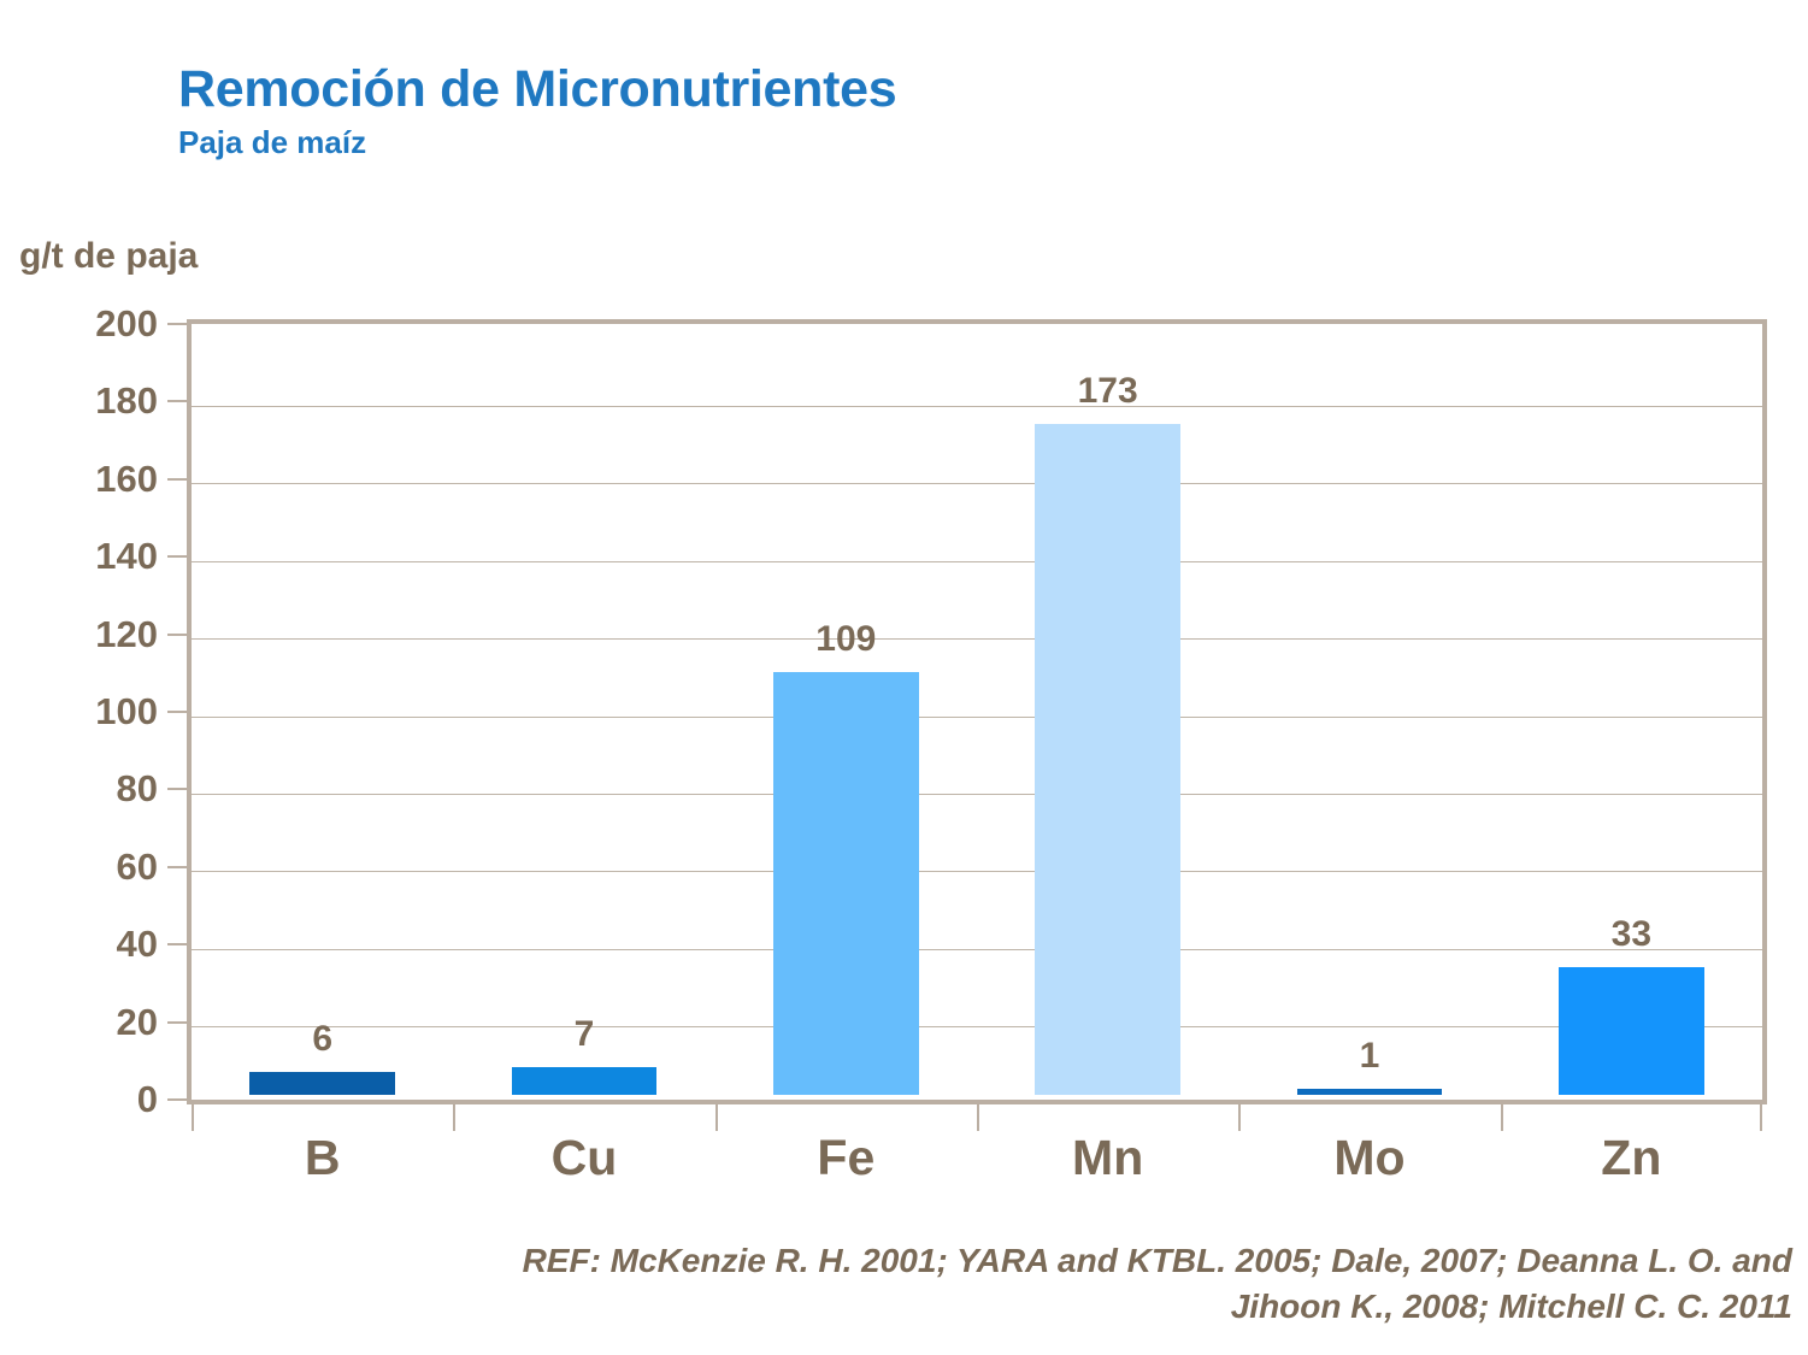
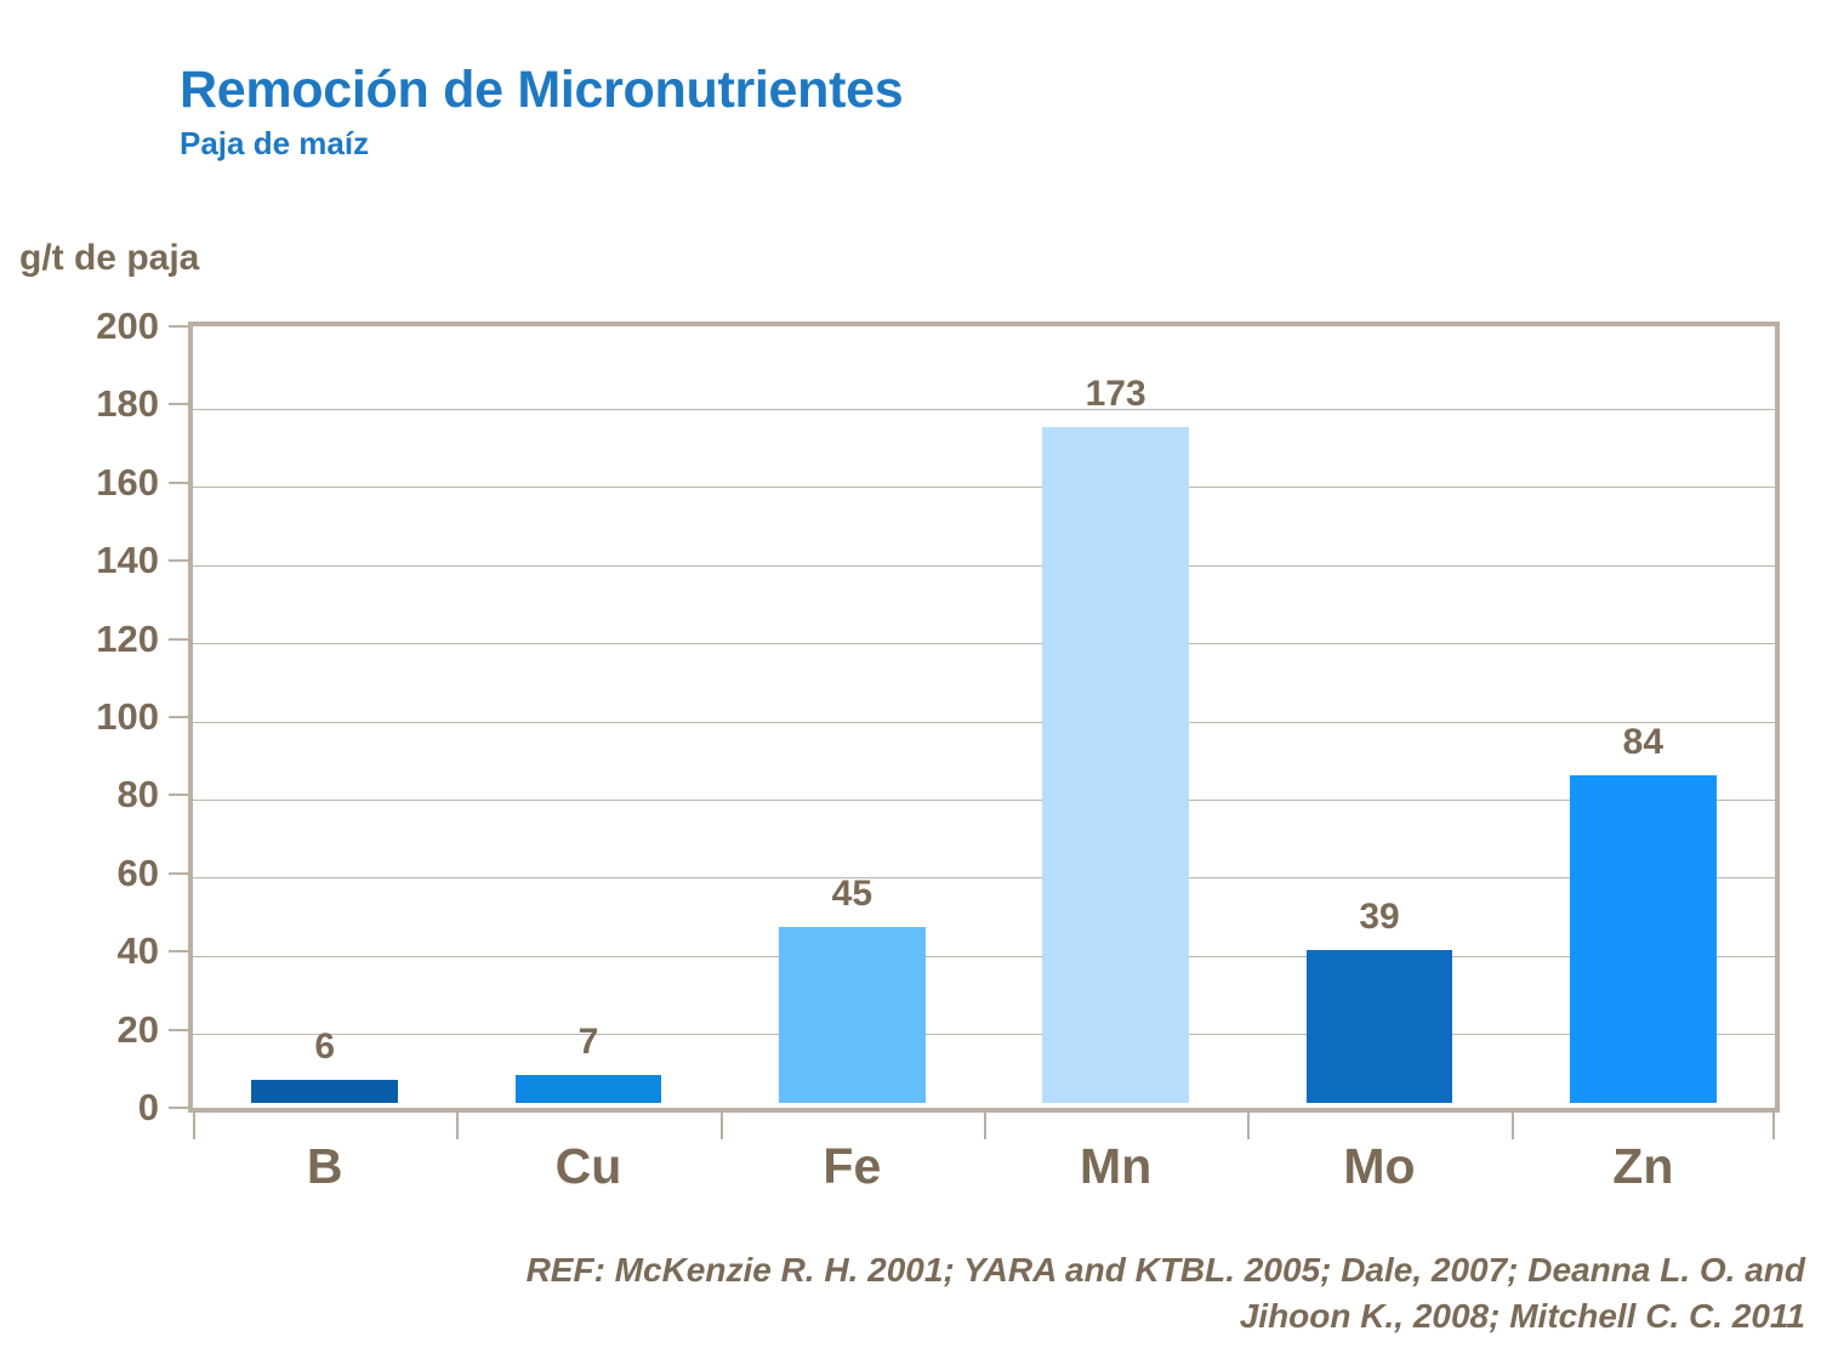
Fe: 109 -> 45
Mo: 1 -> 39
Zn: 33 -> 84
